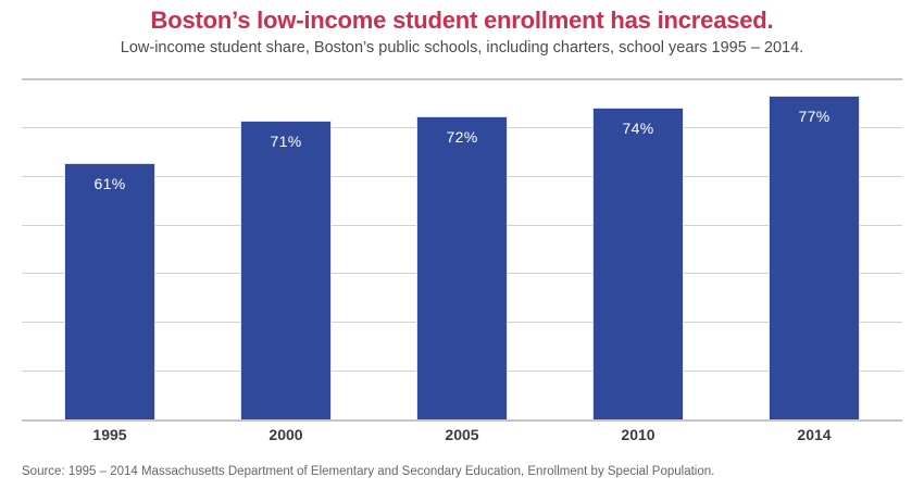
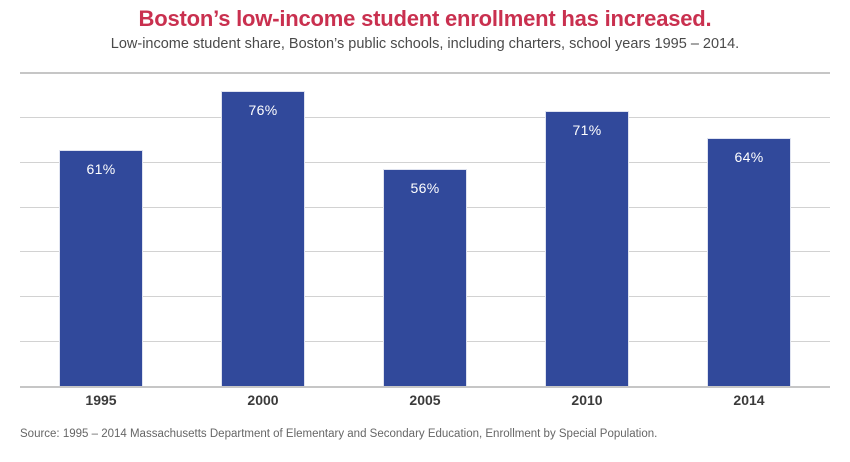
2000: 71% -> 76%
2005: 72% -> 56%
2010: 74% -> 71%
2014: 77% -> 64%
